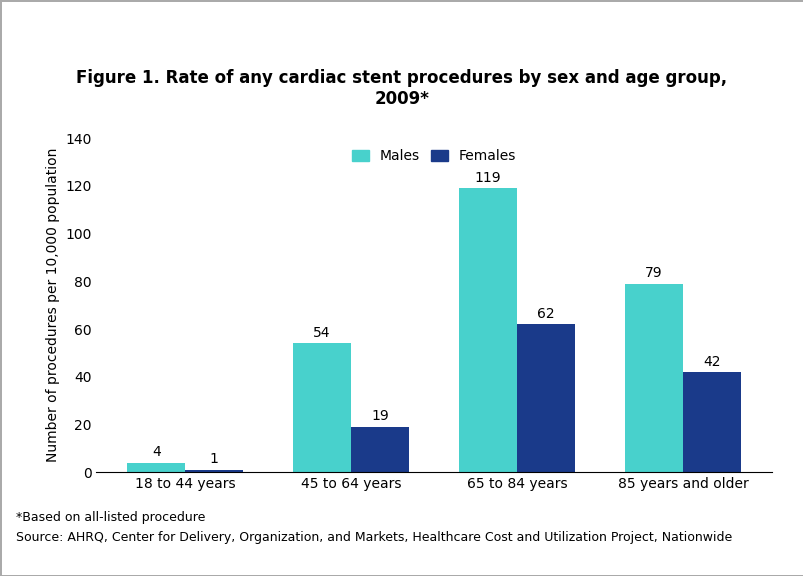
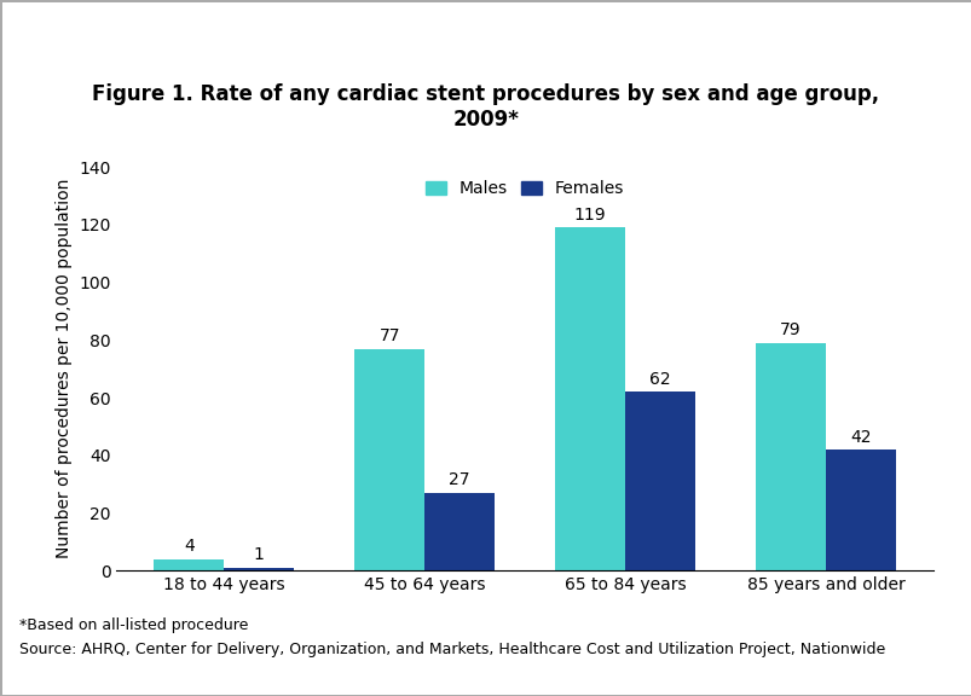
Males/45 to 64 years: 54 -> 77
Females/45 to 64 years: 19 -> 27
